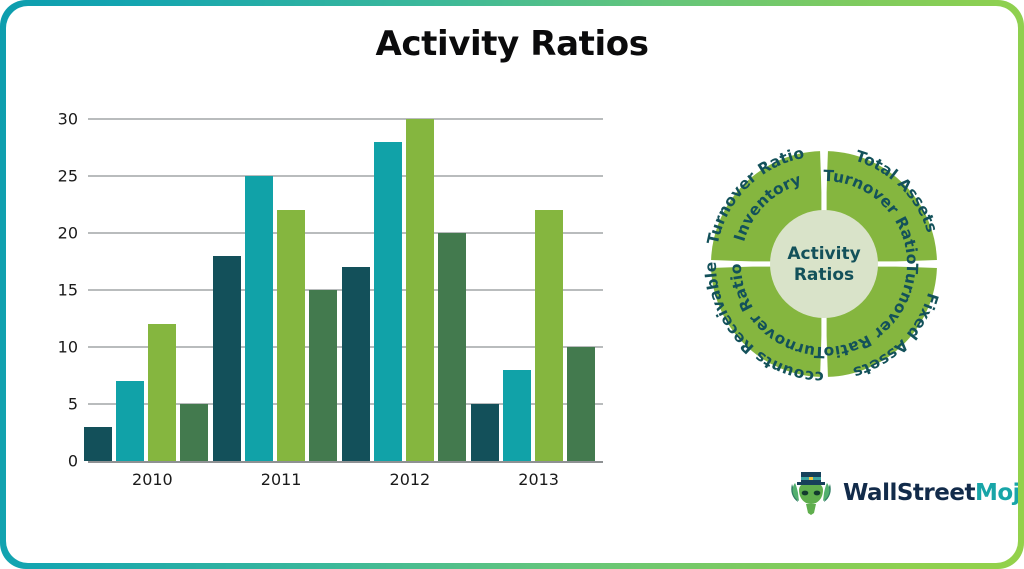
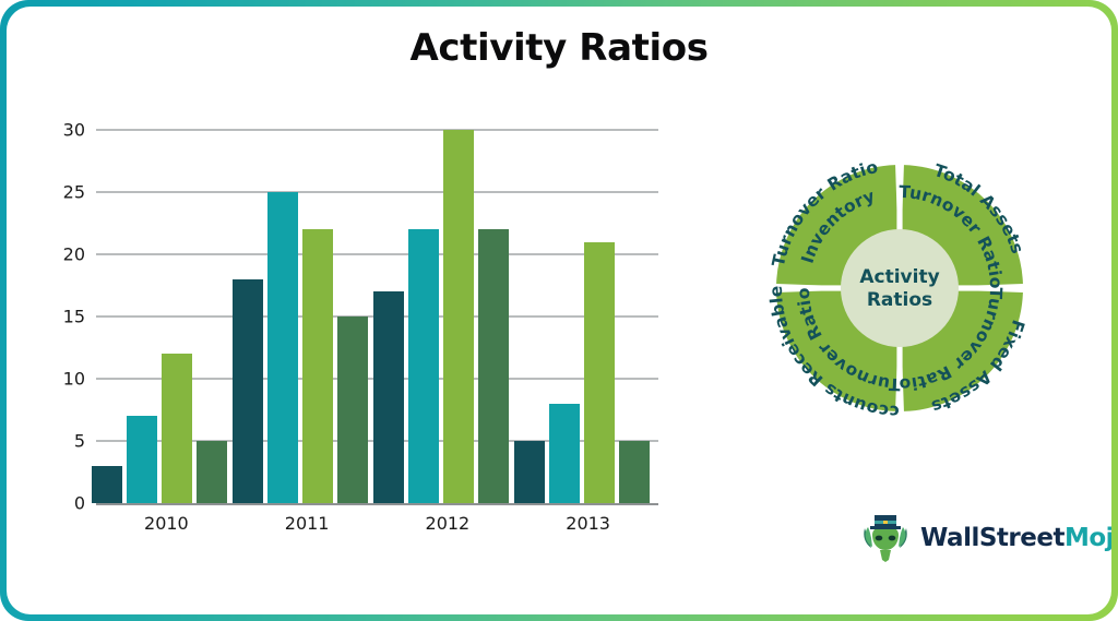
Total Assets Turnover Ratio/2012: 28 -> 22
Accounts Receivables Turnover Ratio/2012: 20 -> 22
Fixed Assets Turnover Ratio/2013: 22 -> 21
Accounts Receivables Turnover Ratio/2013: 10 -> 5
